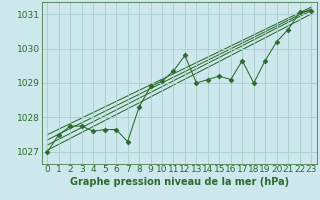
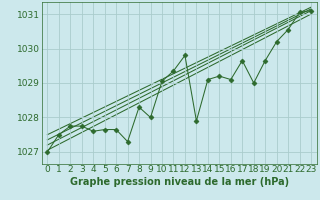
9: 1028.90 -> 1028.00
13: 1029.00 -> 1027.90
